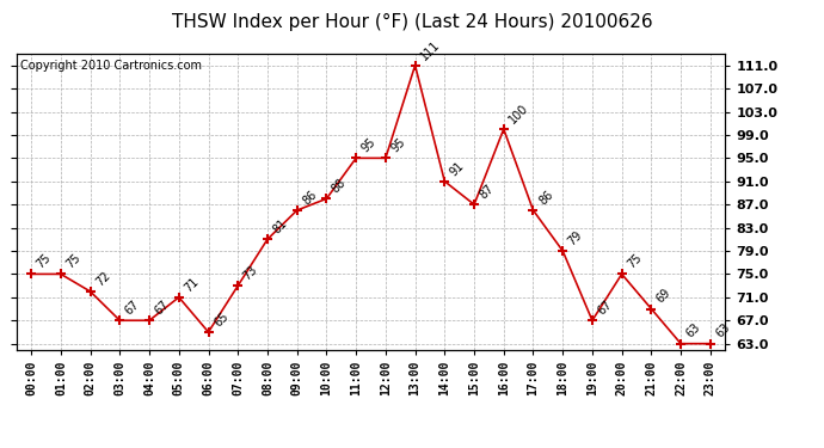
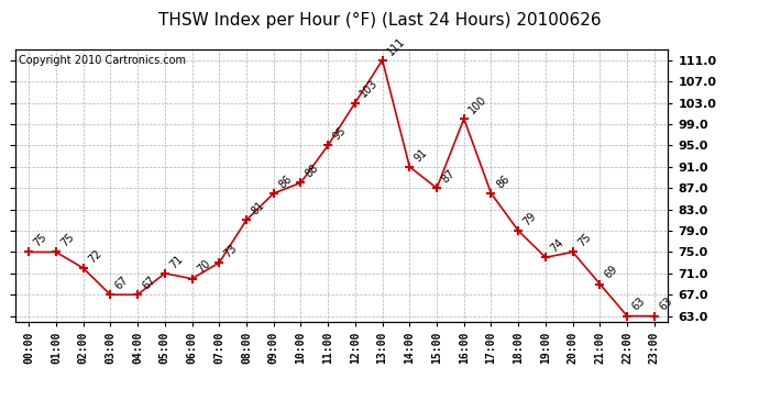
06:00: 65 -> 70
12:00: 95 -> 103
19:00: 67 -> 74
